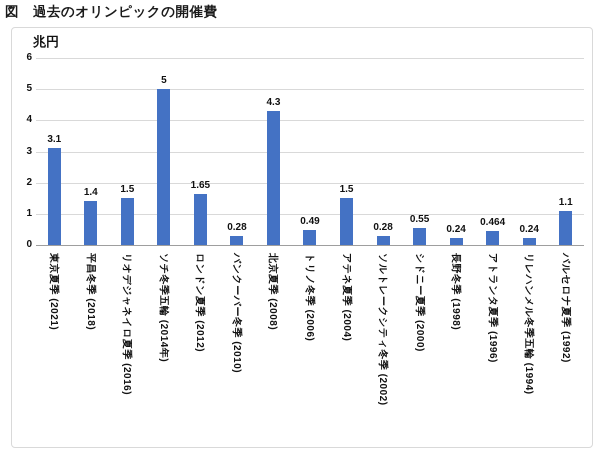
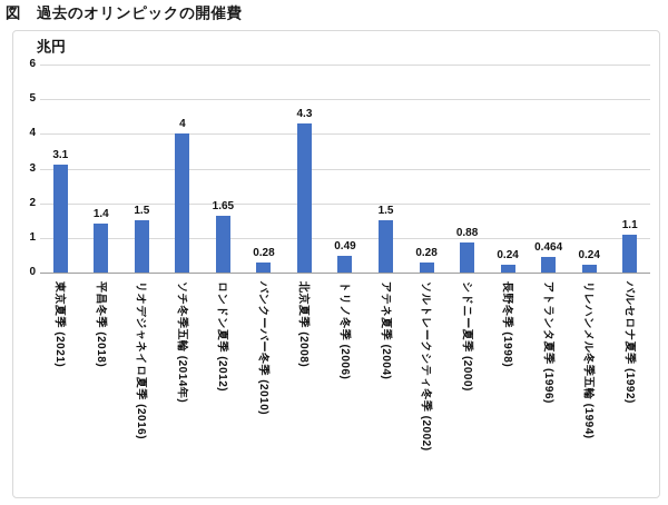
ソチ冬季五輪 (2014年): 5 -> 4
シドニー夏季 (2000): 0.55 -> 0.88
